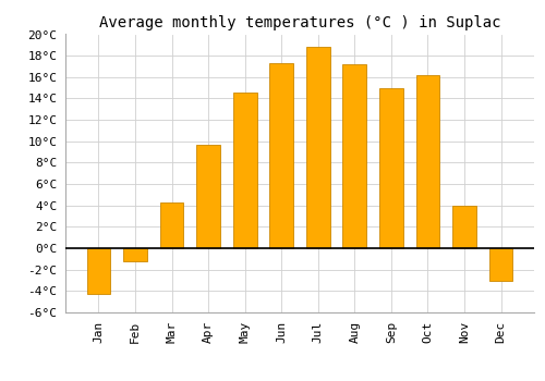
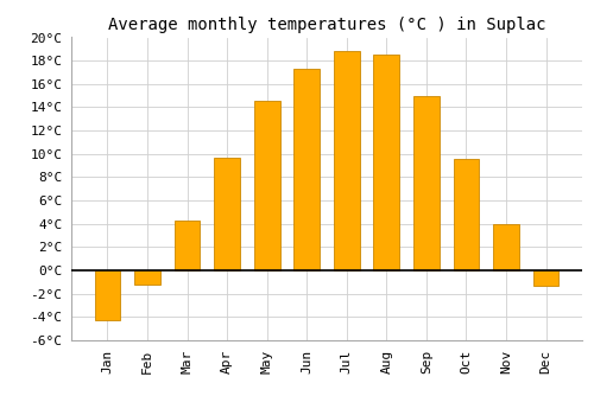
Aug: 17.2°C -> 18.5°C
Oct: 16.2°C -> 9.6°C
Dec: -3.0°C -> -1.3°C
